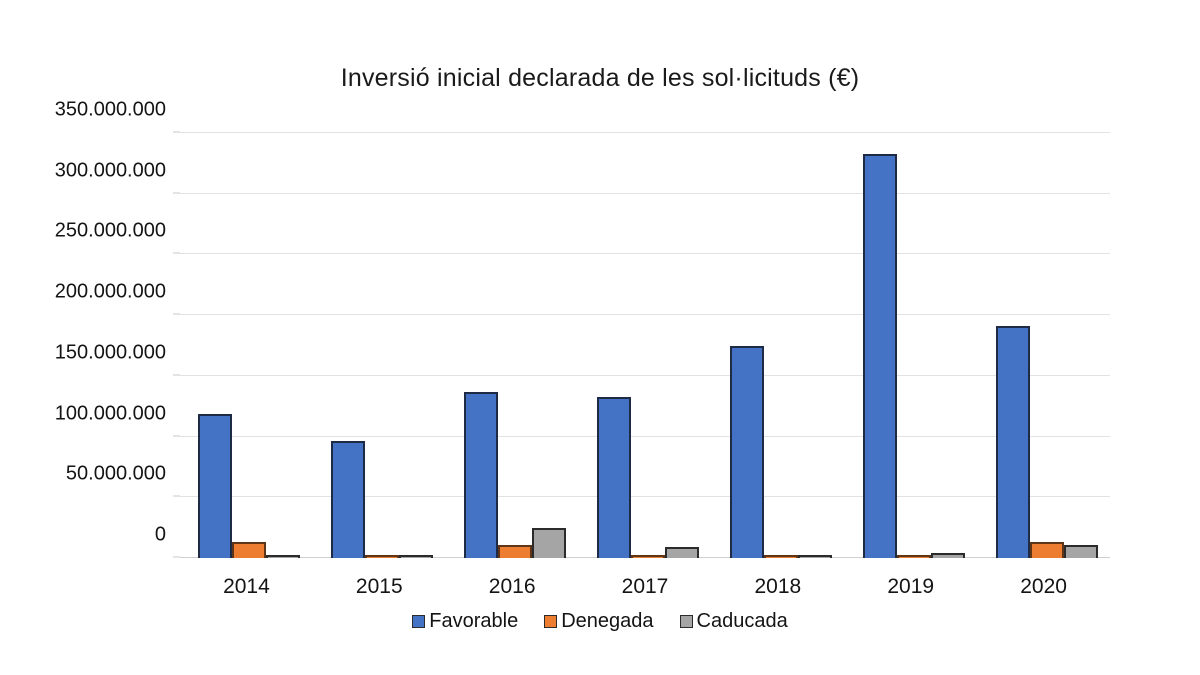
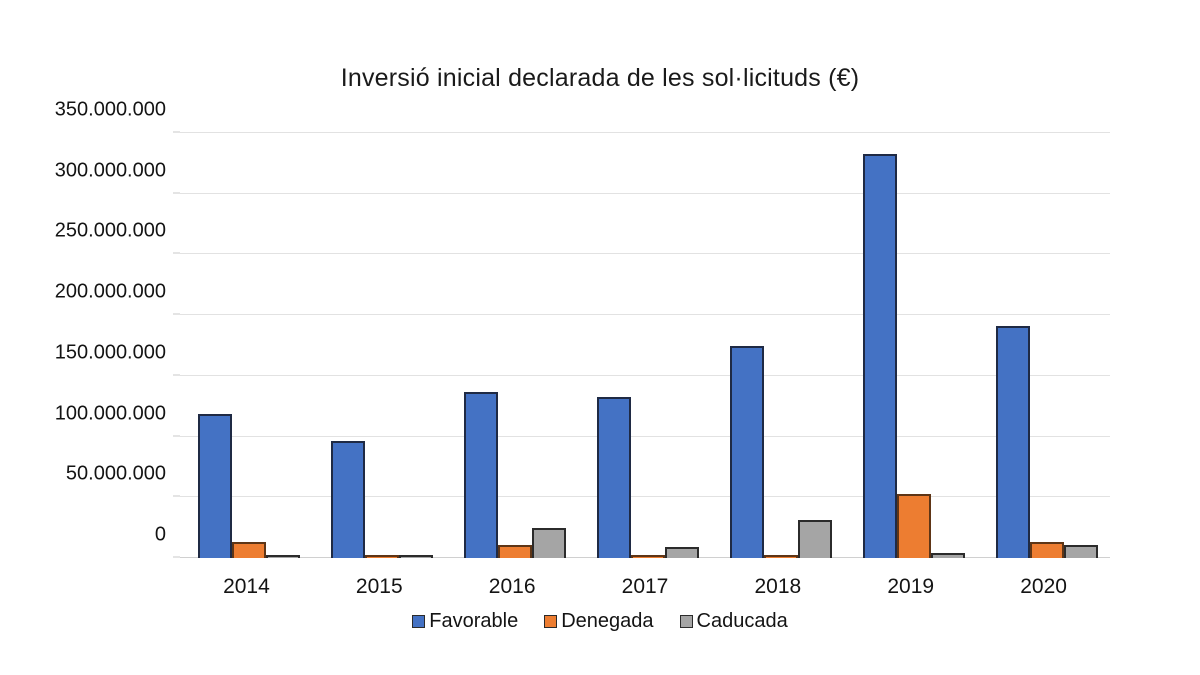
Caducada/2018: 1000000 -> 31000000
Denegada/2019: 1000000 -> 53000000
